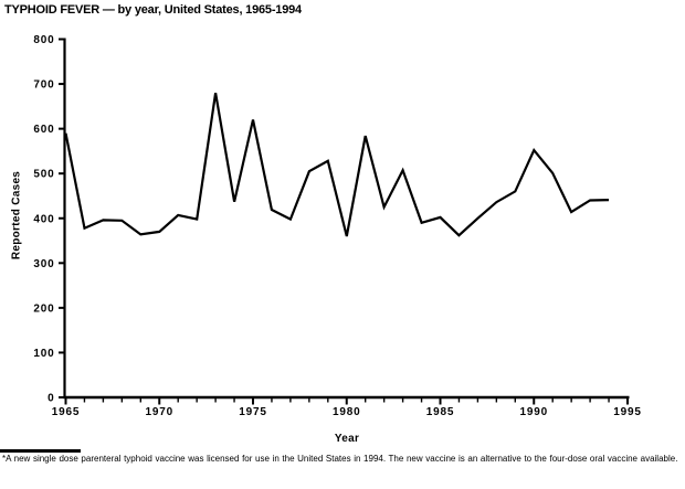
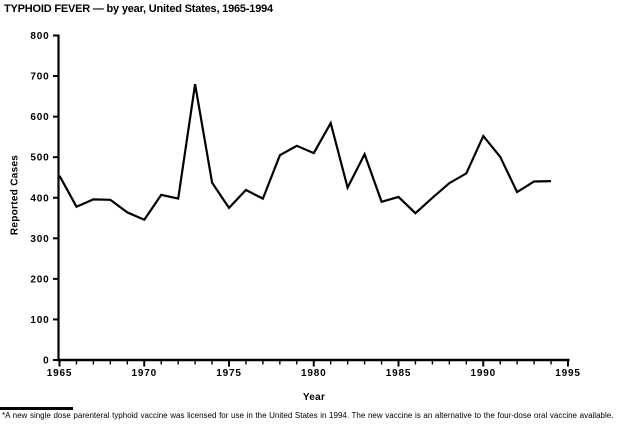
1965: 590 -> 450
1970: 370 -> 350
1975: 620 -> 380
1980: 360 -> 510
